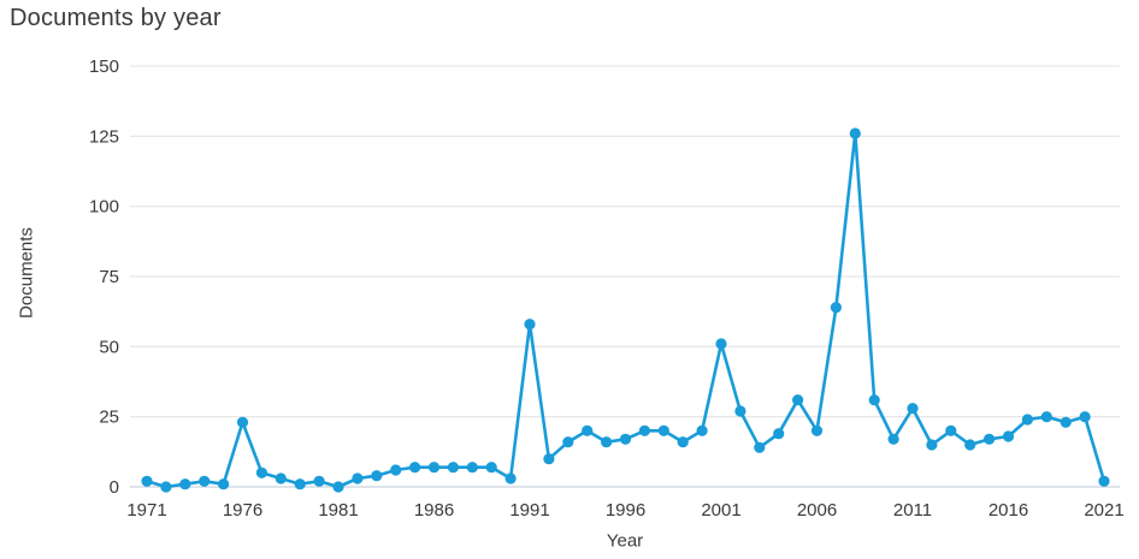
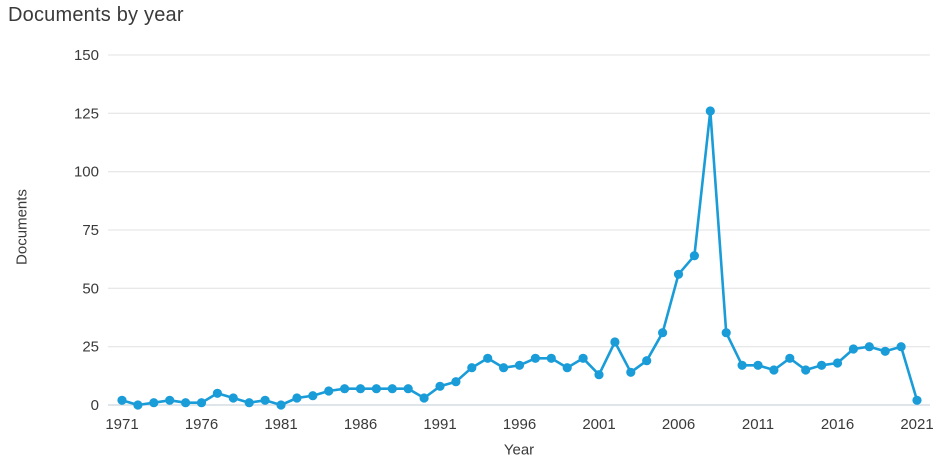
1976: 23 -> 1
1991: 58 -> 8
2001: 51 -> 13
2006: 20 -> 56
2011: 28 -> 17
